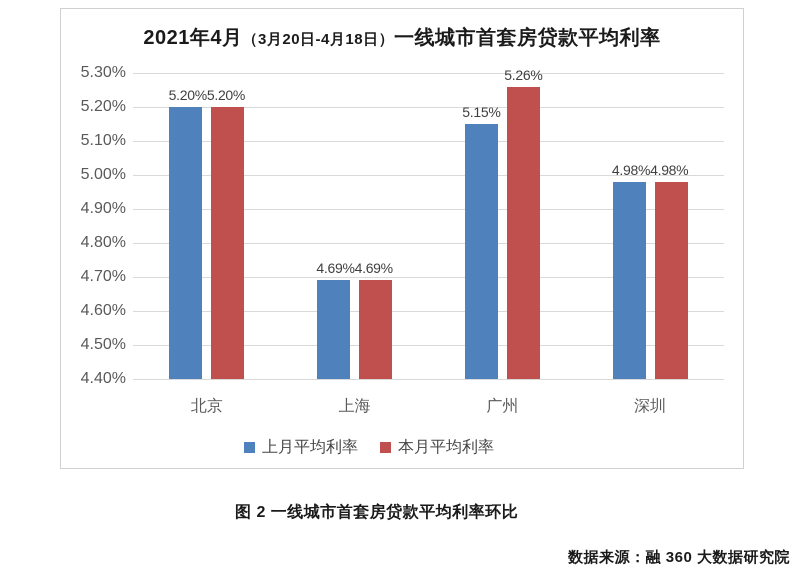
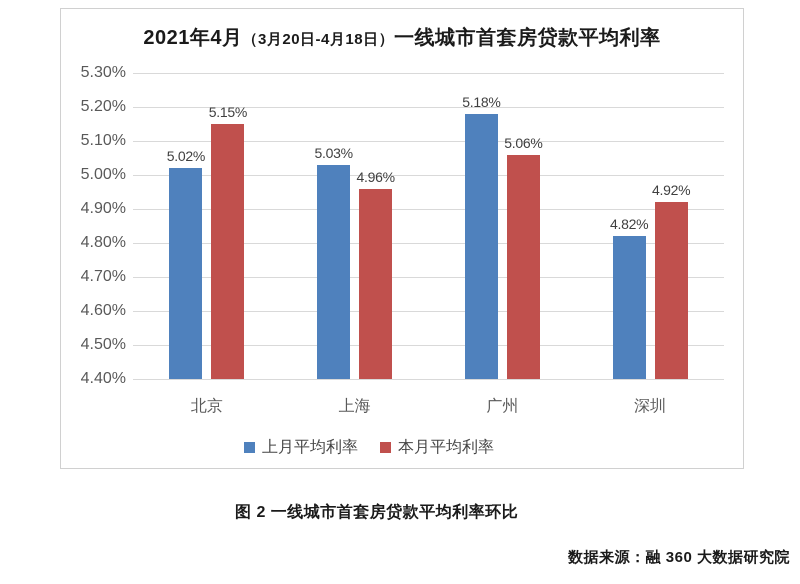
上月平均利率/北京: 5.20% -> 5.02%
本月平均利率/北京: 5.20% -> 5.15%
上月平均利率/上海: 4.69% -> 5.03%
本月平均利率/上海: 4.69% -> 4.96%
上月平均利率/广州: 5.15% -> 5.18%
本月平均利率/广州: 5.26% -> 5.06%
上月平均利率/深圳: 4.98% -> 4.82%
本月平均利率/深圳: 4.98% -> 4.92%
